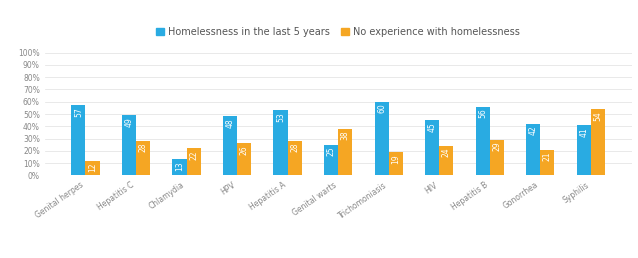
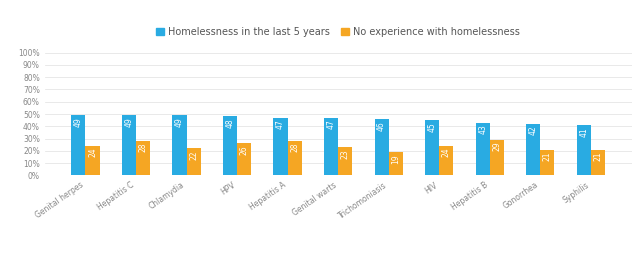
Homelessness in the last 5 years/Genital herpes: 57 -> 49
No experience with homelessness/Genital herpes: 12 -> 24
Homelessness in the last 5 years/Chlamydia: 13 -> 49
Homelessness in the last 5 years/Hepatitis A: 53 -> 47
Homelessness in the last 5 years/Genital warts: 25 -> 47
No experience with homelessness/Genital warts: 38 -> 23
Homelessness in the last 5 years/Trichomoniasis: 60 -> 46
Homelessness in the last 5 years/Hepatitis B: 56 -> 43
No experience with homelessness/Syphilis: 54 -> 21
